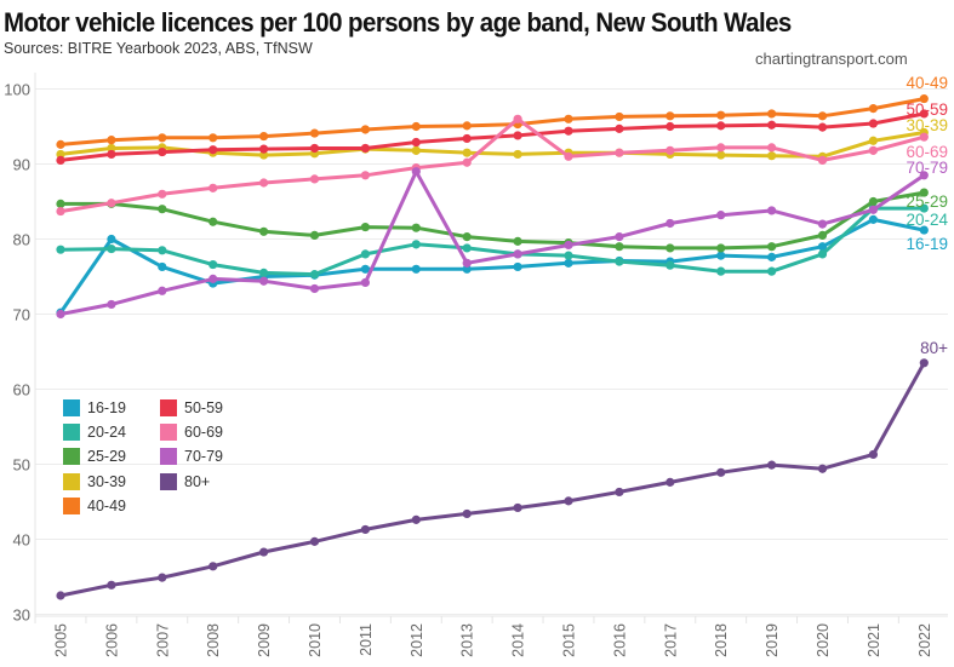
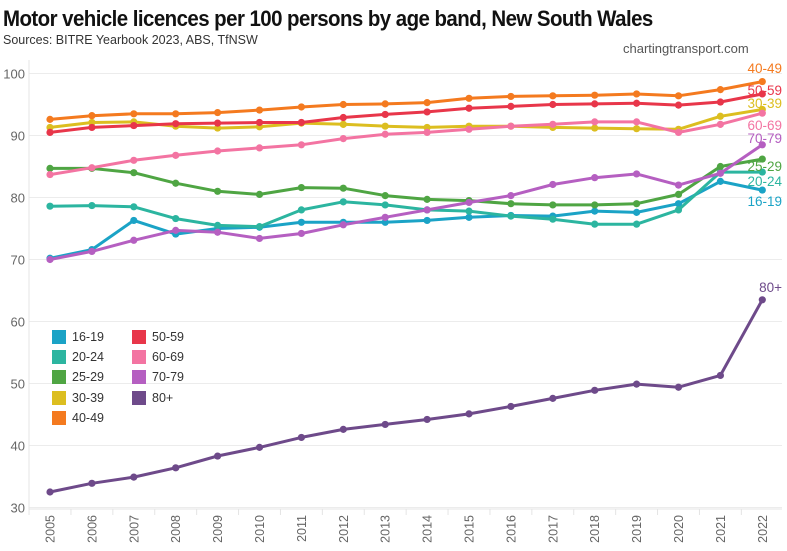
16-19/2006: 80 -> 72
70-79/2012: 89 -> 76
60-69/2014: 96 -> 90
